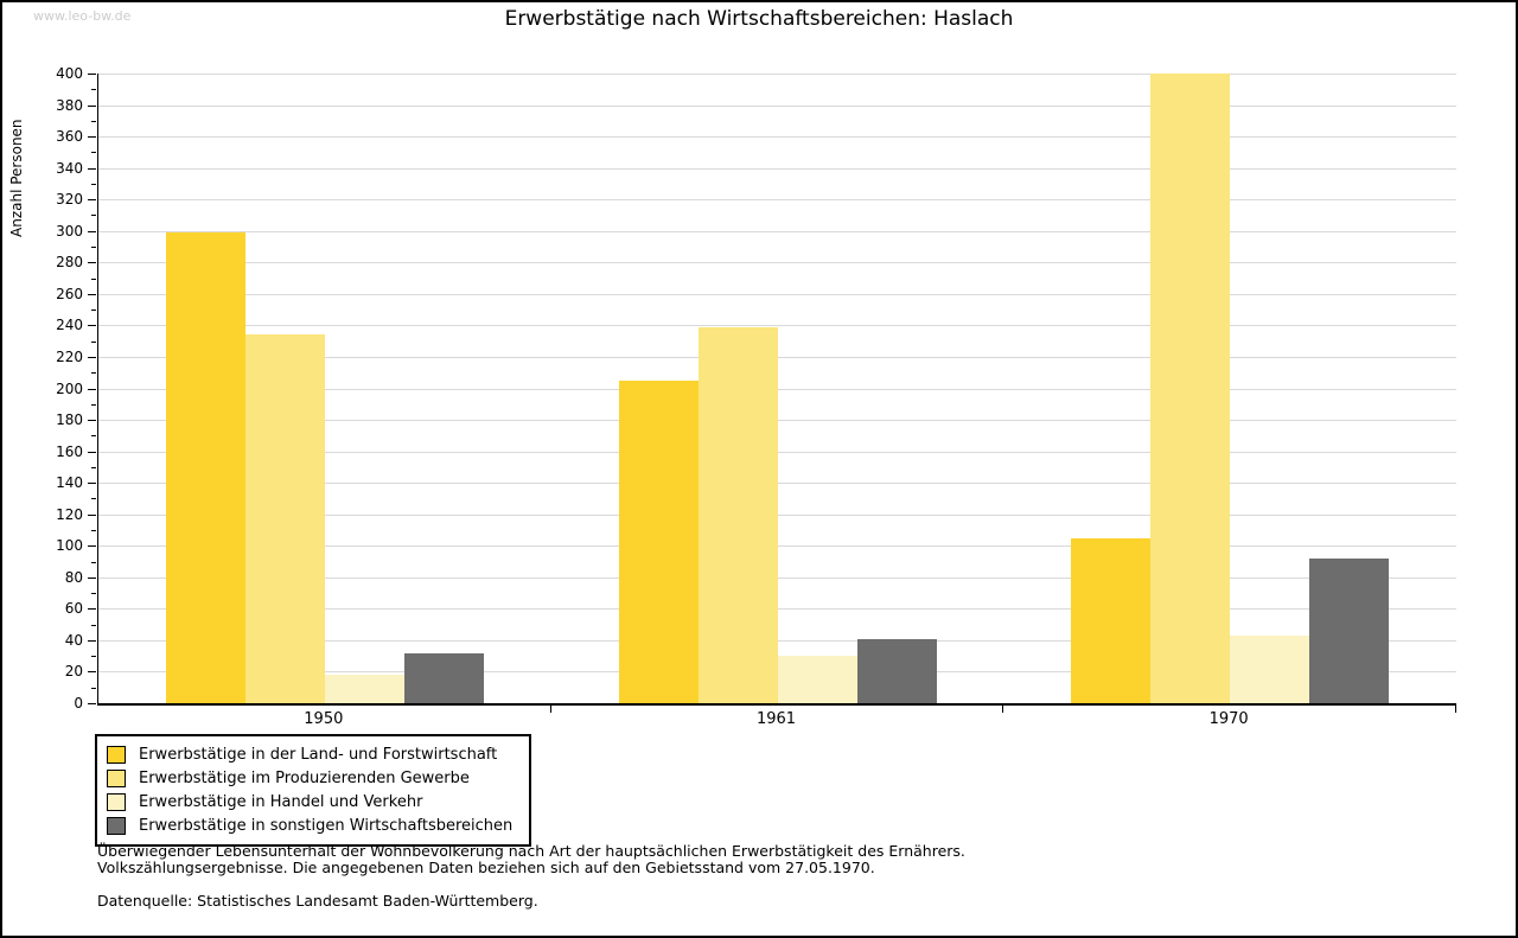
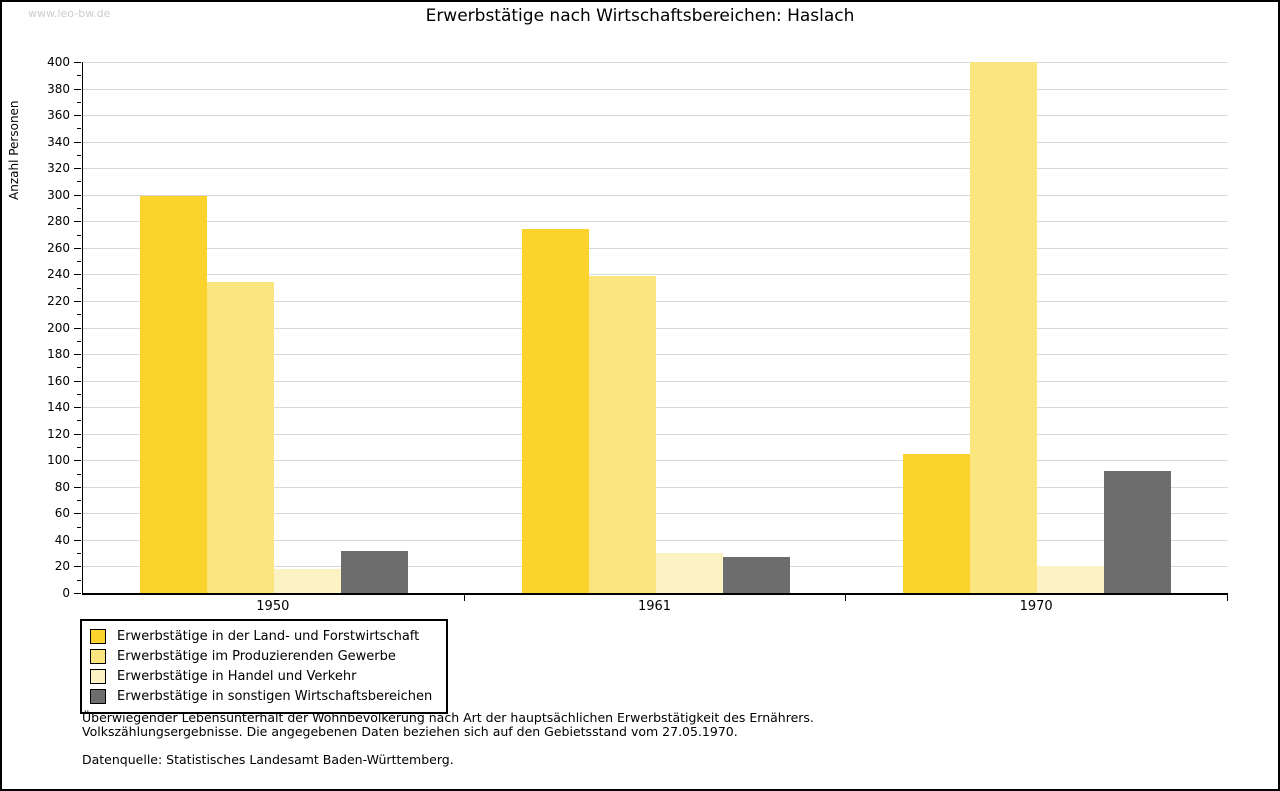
Erwerbstätige in der Land- und Forstwirtschaft/1961: 205 -> 274
Erwerbstätige in sonstigen Wirtschaftsbereichen/1961: 41 -> 27
Erwerbstätige in Handel und Verkehr/1970: 43 -> 20
